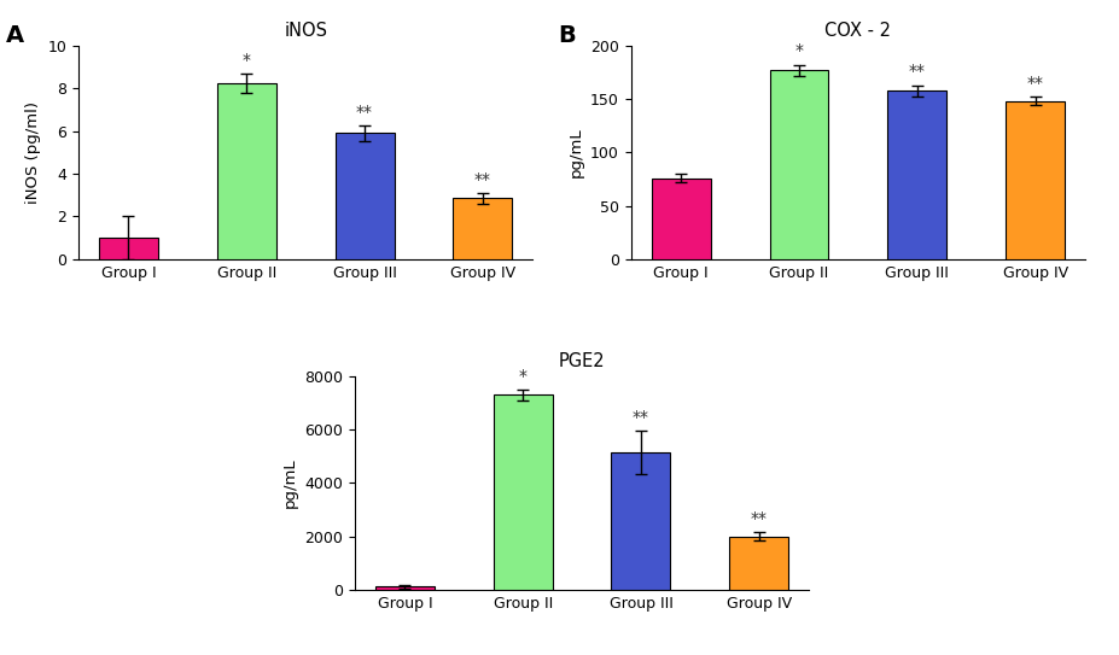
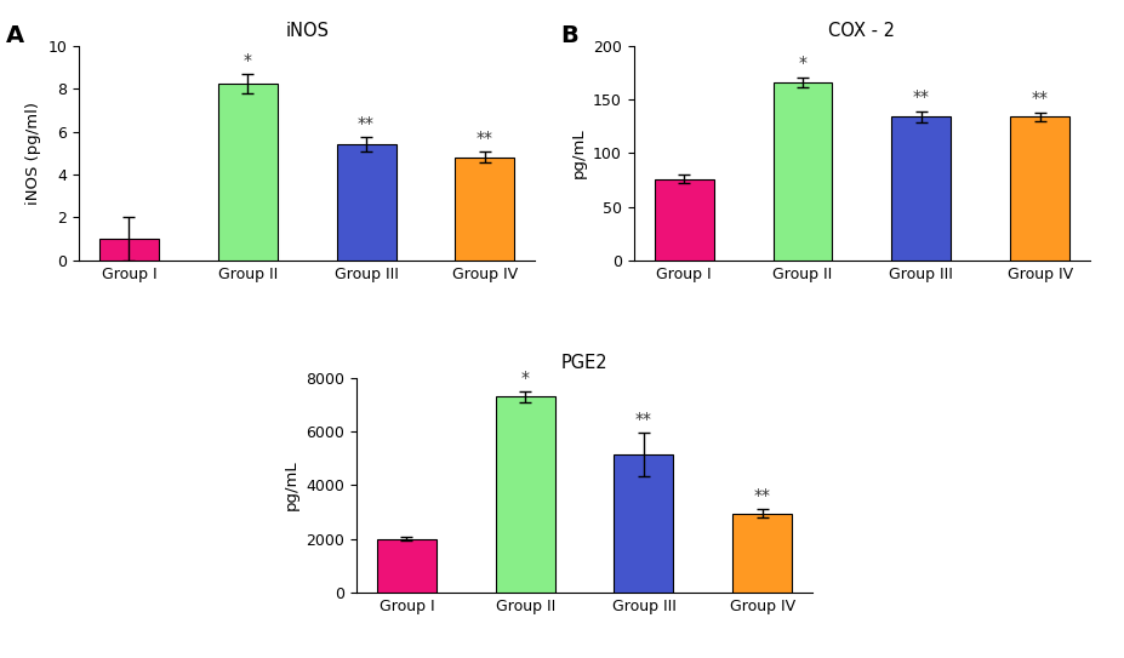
iNOS/Group III: 5.9 -> 5.4
iNOS/Group IV: 2.9 -> 4.8
COX - 2/Group II: 177 -> 166
COX - 2/Group III: 158 -> 134
COX - 2/Group IV: 148 -> 134
PGE2/Group I: 100 -> 2000
PGE2/Group IV: 2000 -> 2950
